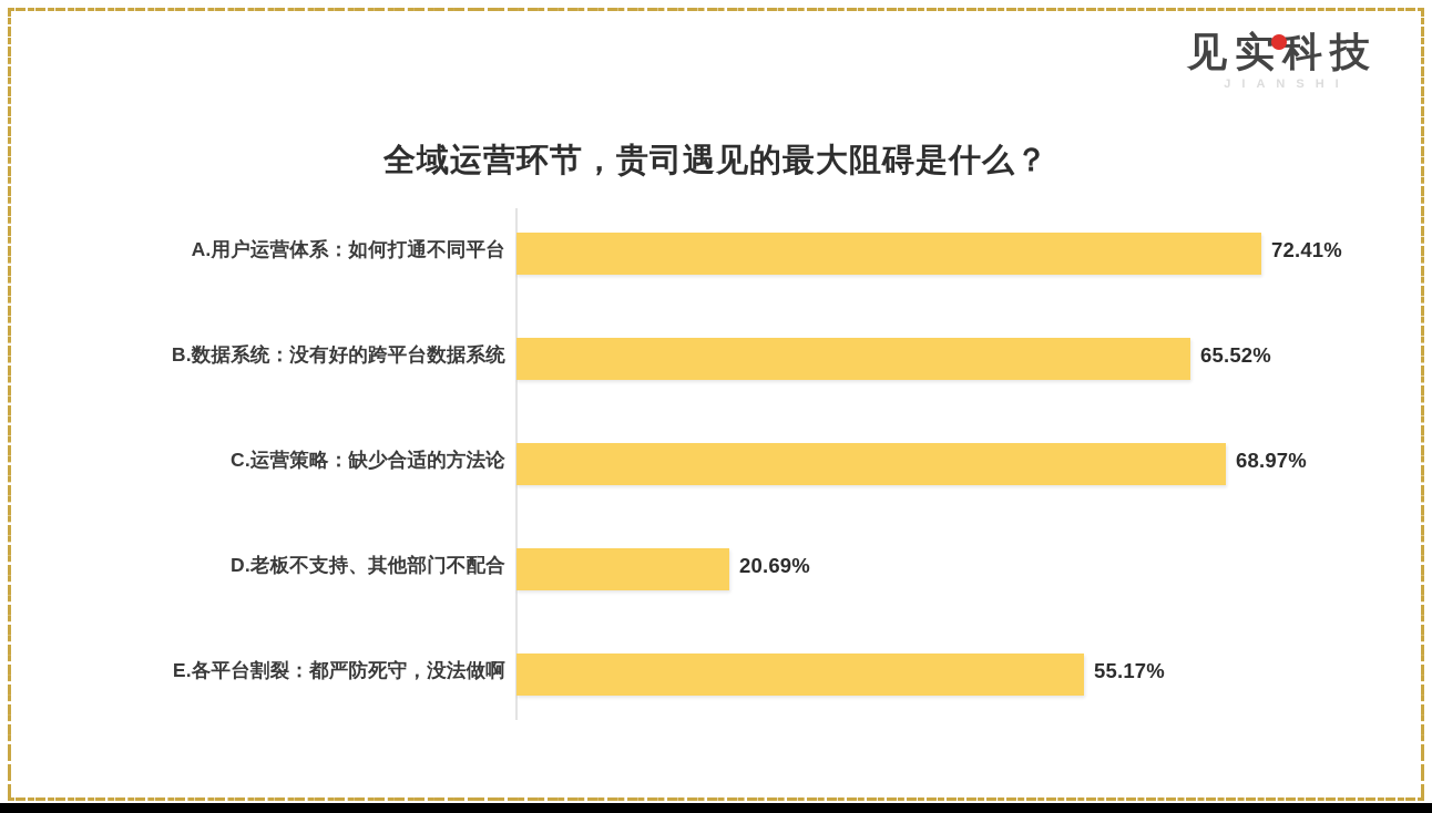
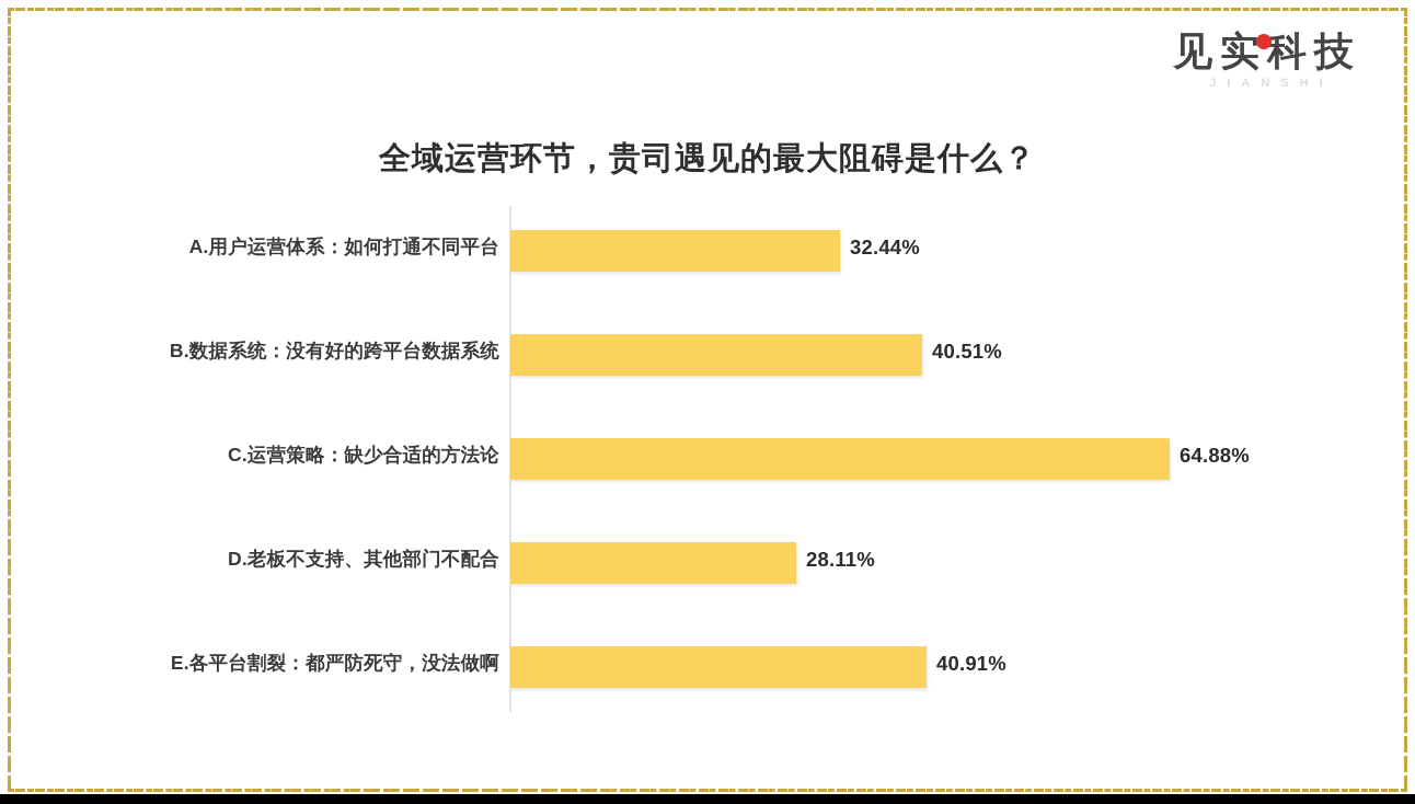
A.用户运营体系：如何打通不同平台: 72.41% -> 32.44%
B.数据系统：没有好的跨平台数据系统: 65.52% -> 40.51%
C.运营策略：缺少合适的方法论: 68.97% -> 64.88%
D.老板不支持、其他部门不配合: 20.69% -> 28.11%
E.各平台割裂：都严防死守，没法做啊: 55.17% -> 40.91%
